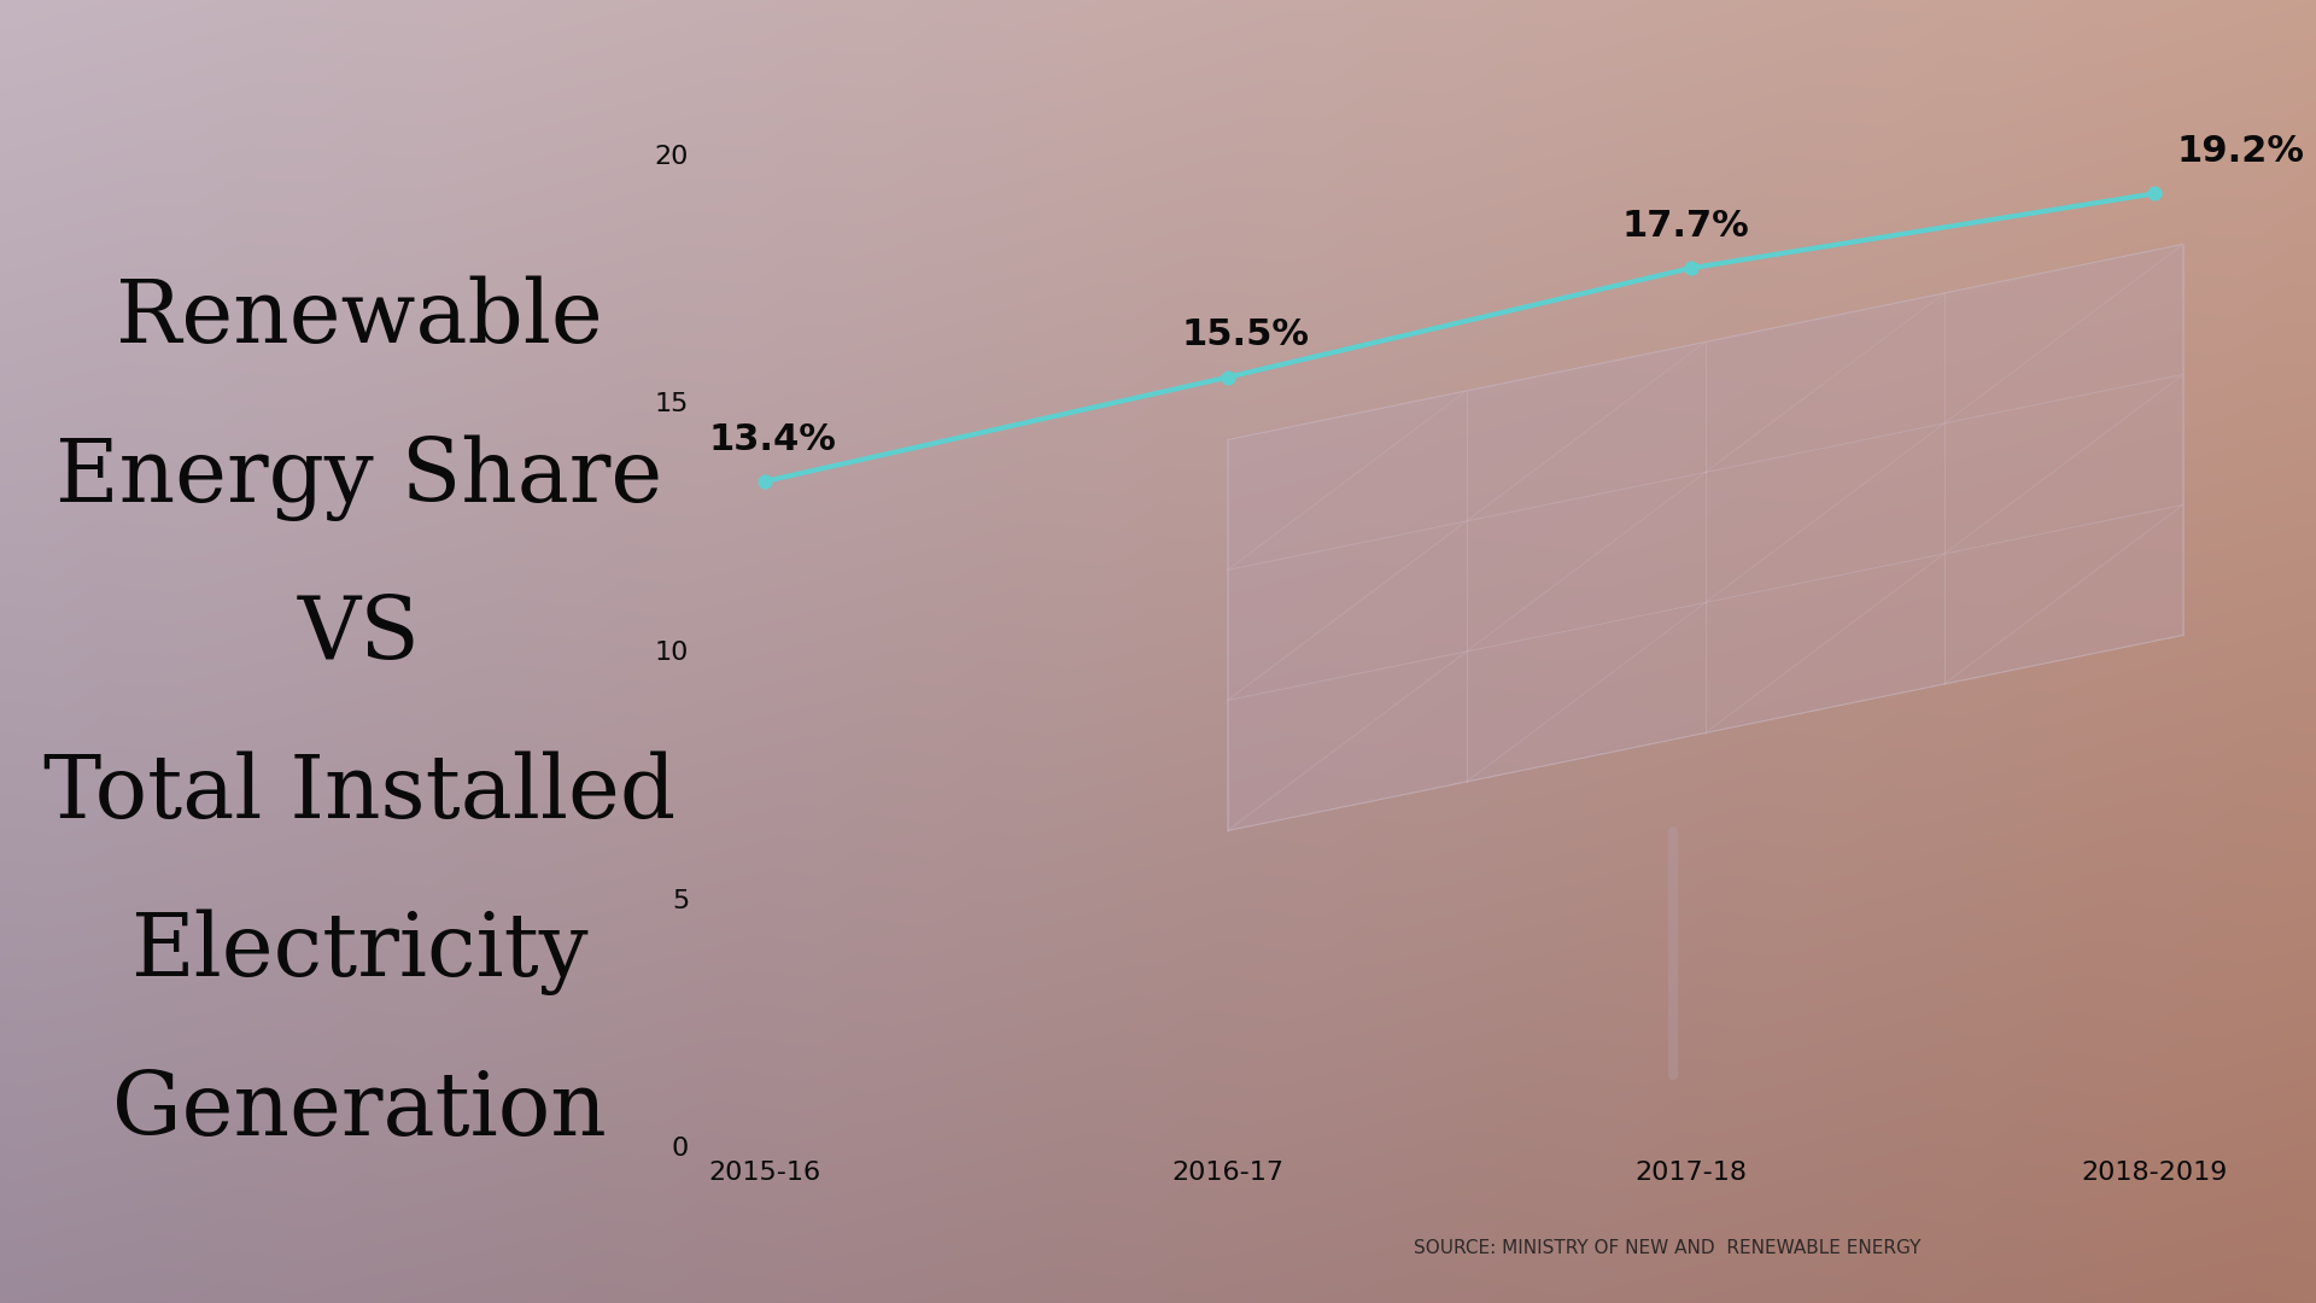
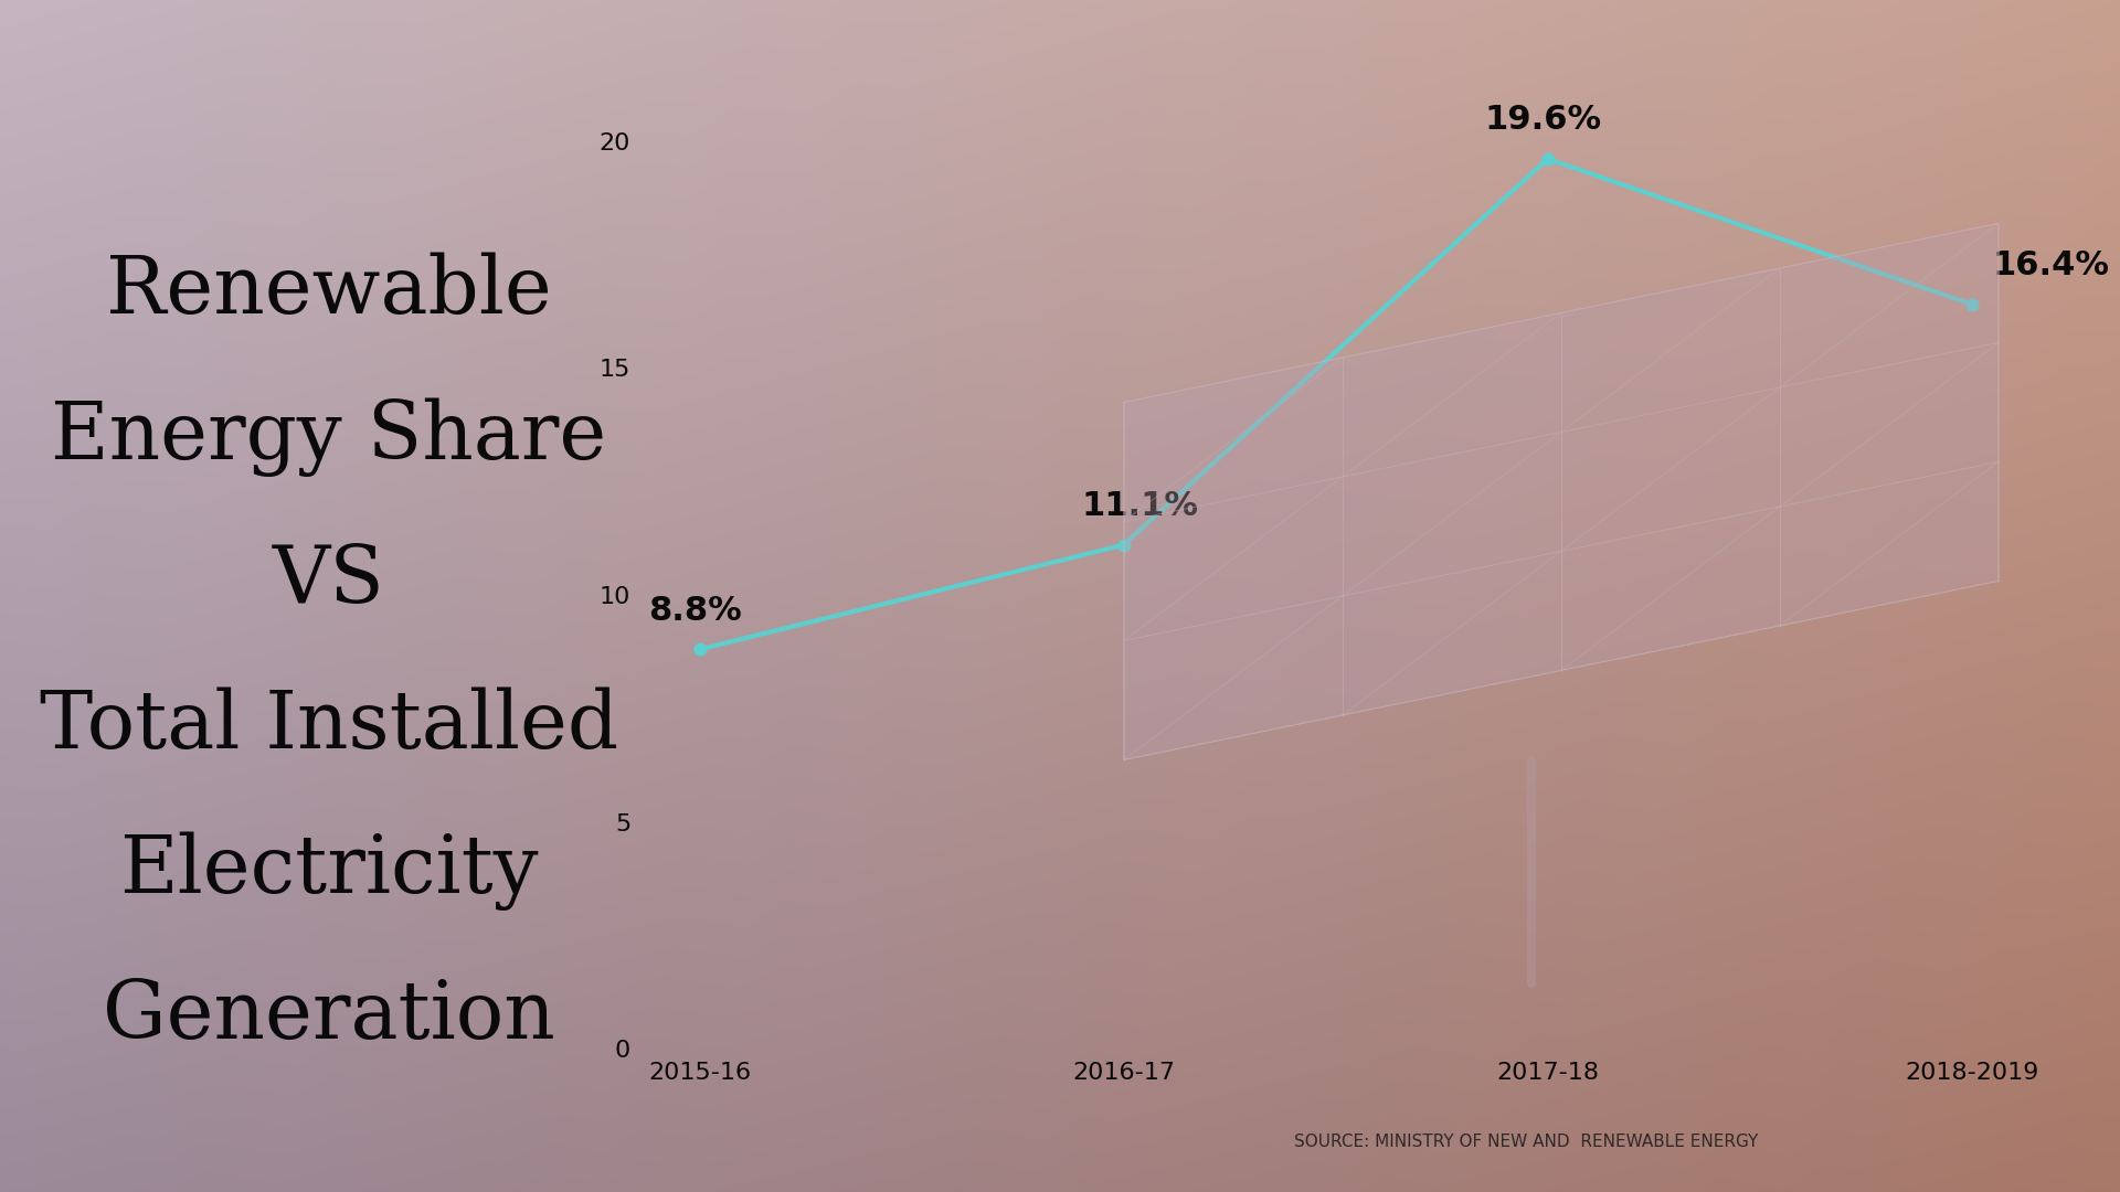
2015-16: 13.4% -> 8.8%
2016-17: 15.5% -> 11.1%
2017-18: 17.7% -> 19.6%
2018-2019: 19.2% -> 16.4%
